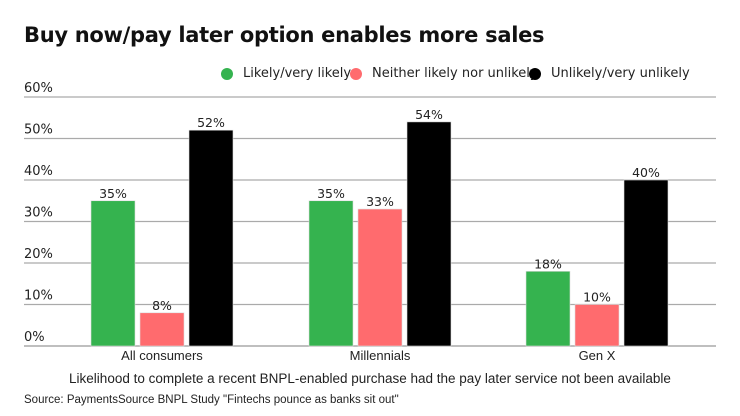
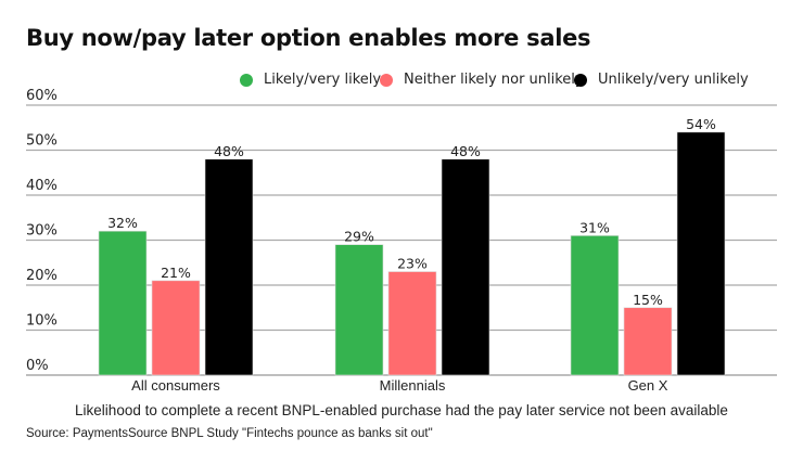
Likely/very likely/All consumers: 35% -> 32%
Neither likely nor unlikely/All consumers: 8% -> 21%
Unlikely/very unlikely/All consumers: 52% -> 48%
Likely/very likely/Millennials: 35% -> 29%
Neither likely nor unlikely/Millennials: 33% -> 23%
Unlikely/very unlikely/Millennials: 54% -> 48%
Likely/very likely/Gen X: 18% -> 31%
Neither likely nor unlikely/Gen X: 10% -> 15%
Unlikely/very unlikely/Gen X: 40% -> 54%
